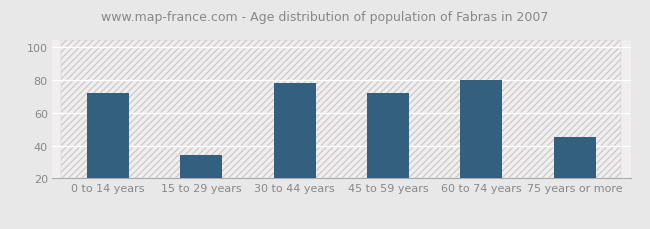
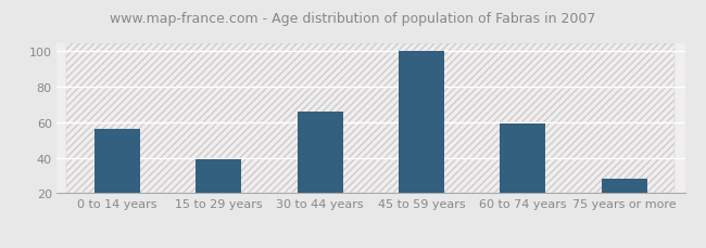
0 to 14 years: 72 -> 56
15 to 29 years: 34 -> 39
30 to 44 years: 78 -> 66
45 to 59 years: 72 -> 100
60 to 74 years: 80 -> 59
75 years or more: 45 -> 28
